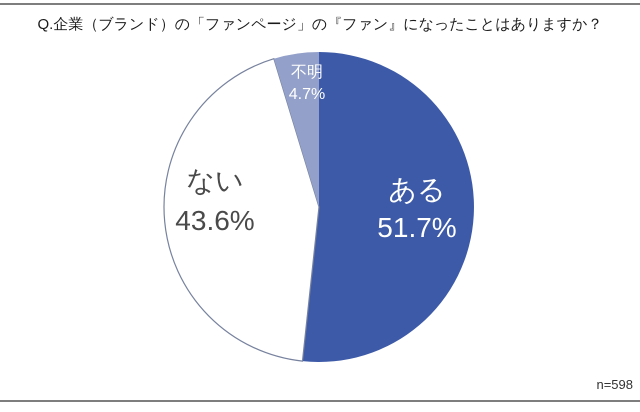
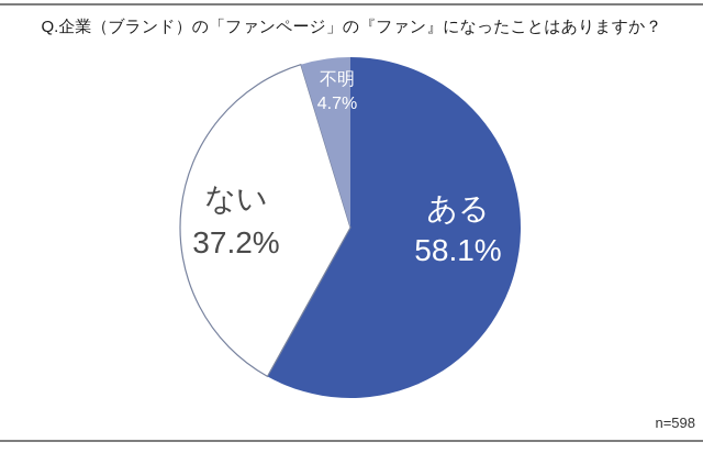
ある: 51.7% -> 58.1%
ない: 43.6% -> 37.2%
